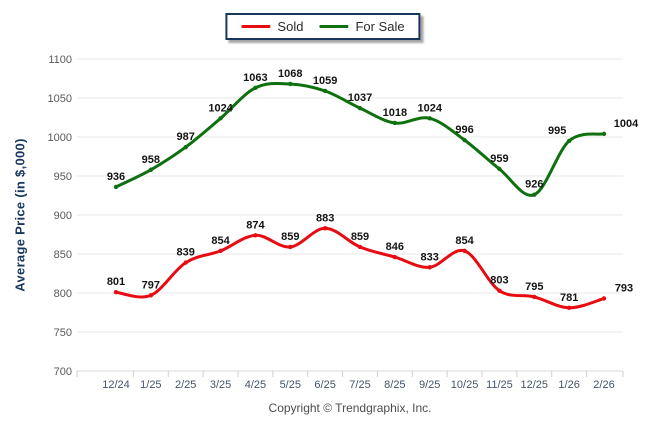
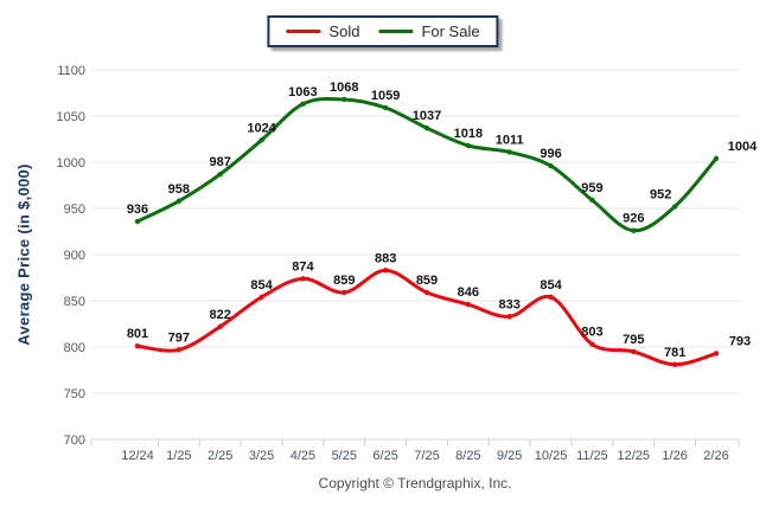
Sold/2/25: 839 -> 822
For Sale/9/25: 1024 -> 1011
For Sale/1/26: 995 -> 952
